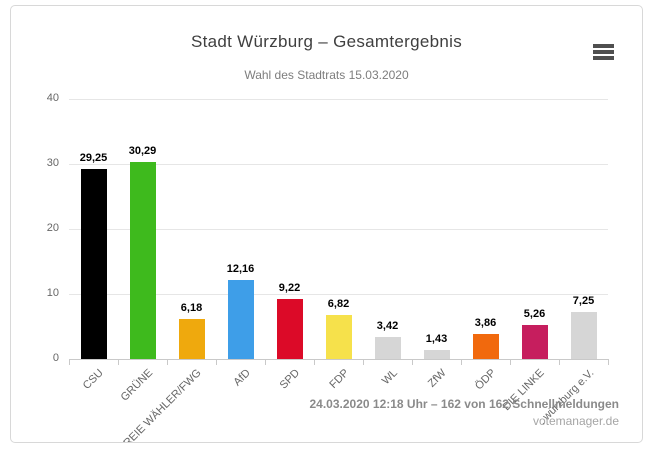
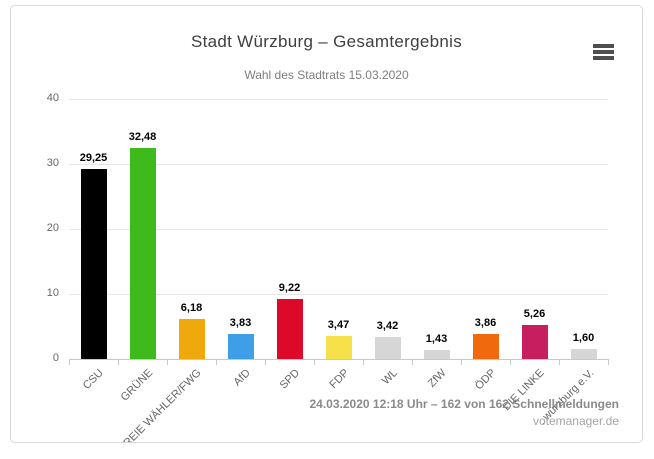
GRÜNE: 30,29 -> 32,48
AfD: 12,16 -> 3,83
FDP: 6,82 -> 3,47
. würzburg e.V.: 7,25 -> 1,60
